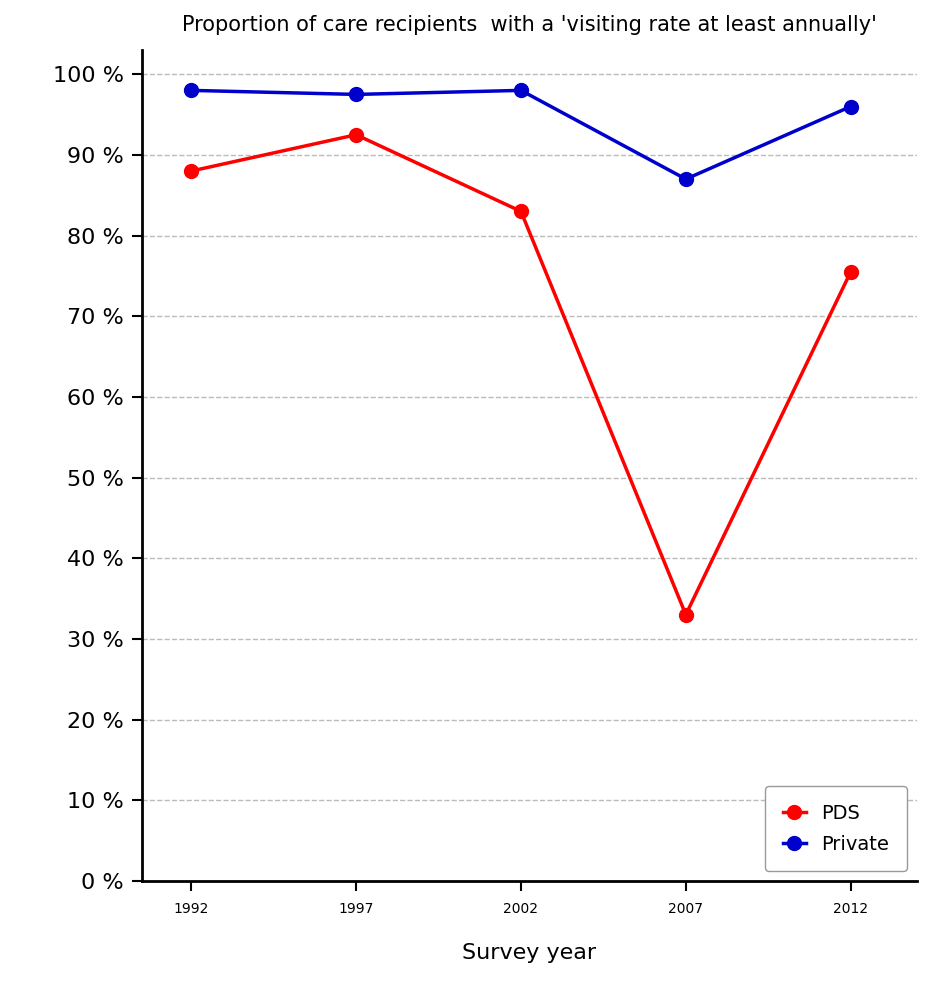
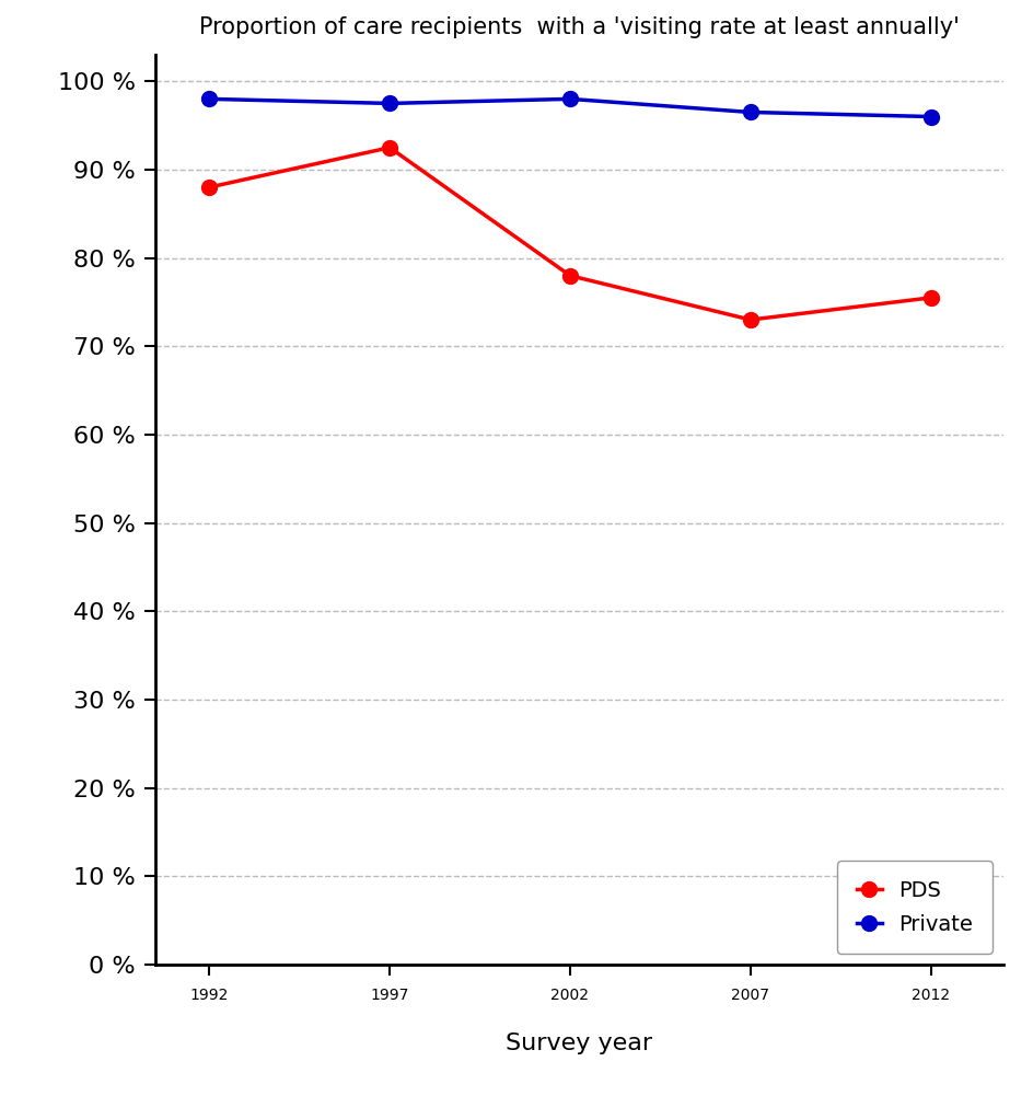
PDS/2002: 83.0 % -> 78.0 %
PDS/2007: 33.0 % -> 73.0 %
Private/2007: 87.0 % -> 96.5 %
